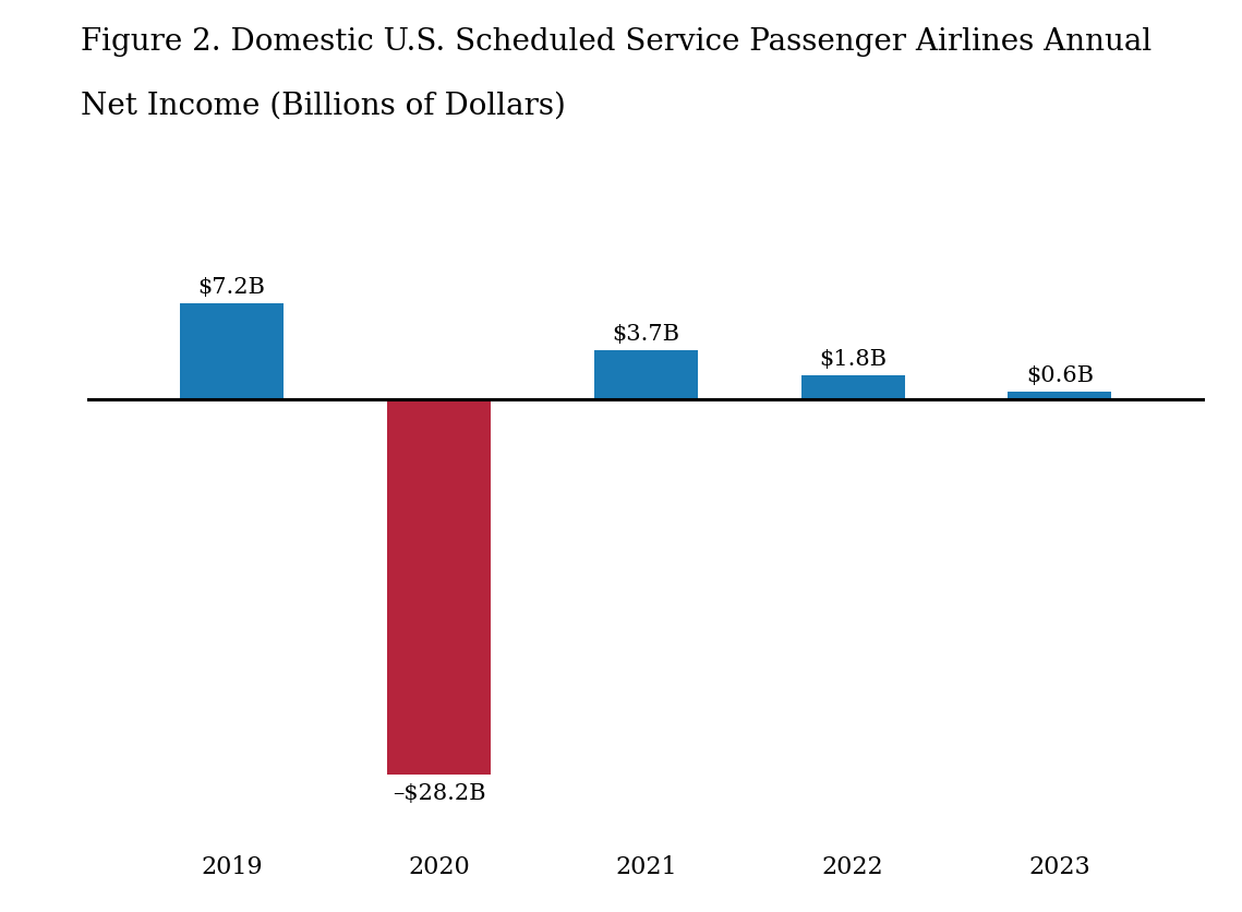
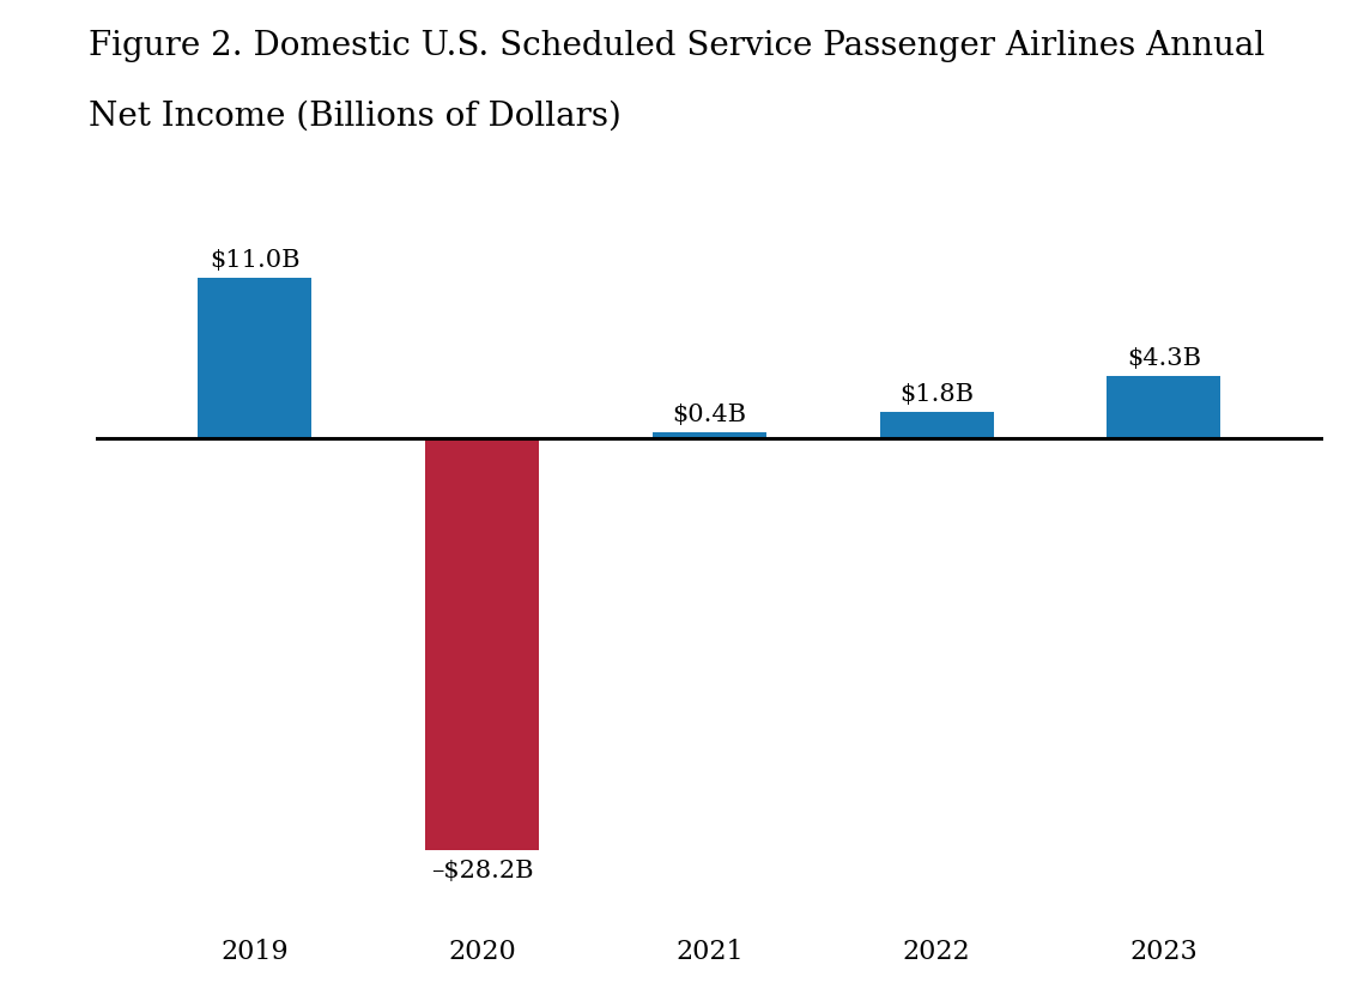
2019: $7.2B -> $11.0B
2021: $3.7B -> $0.4B
2023: $0.6B -> $4.3B
